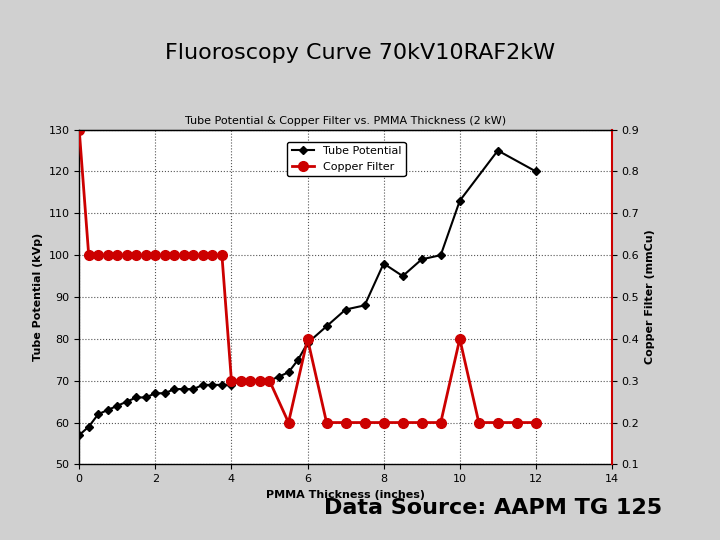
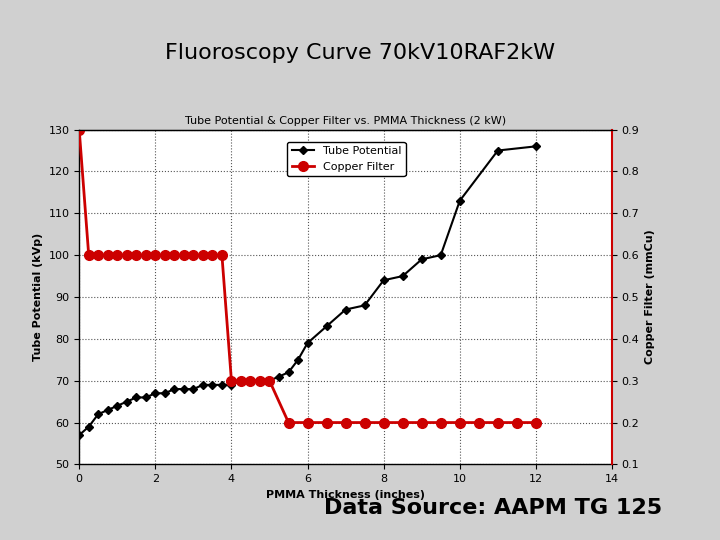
Copper Filter/6: 0.4 -> 0.2
Tube Potential/8: 98 -> 94
Copper Filter/10: 0.4 -> 0.2
Tube Potential/12: 120 -> 126
